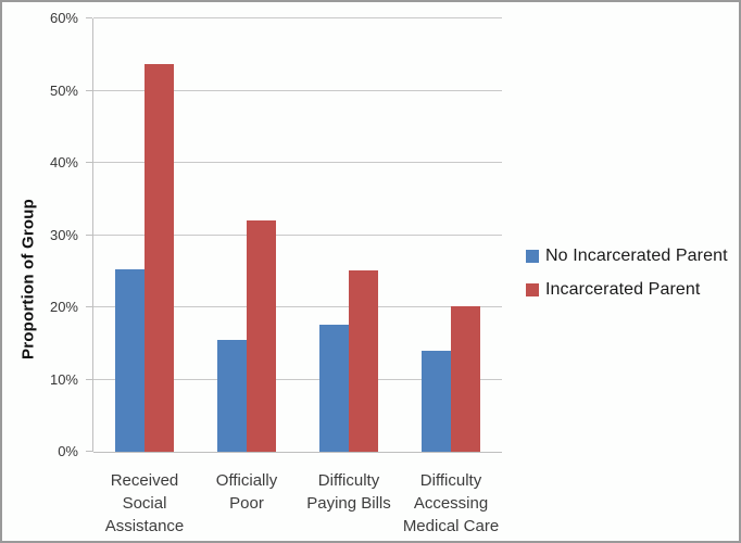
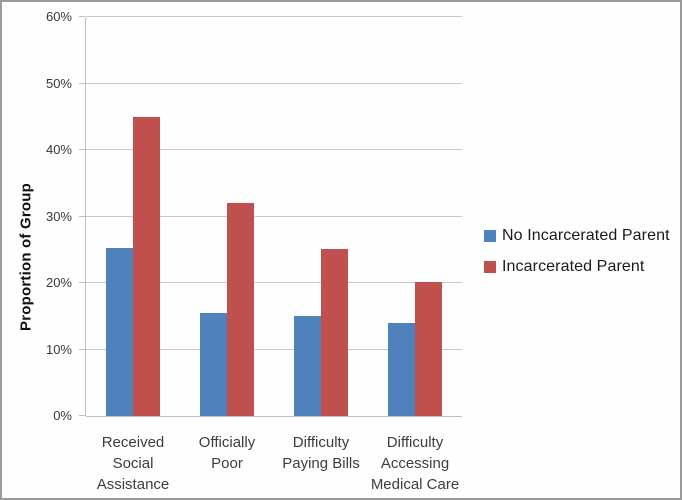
Incarcerated Parent/Received Social Assistance: 54% -> 45%
No Incarcerated Parent/Difficulty Paying Bills: 18% -> 15%
